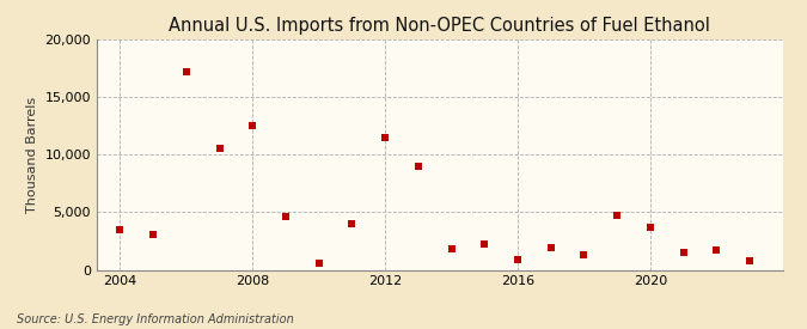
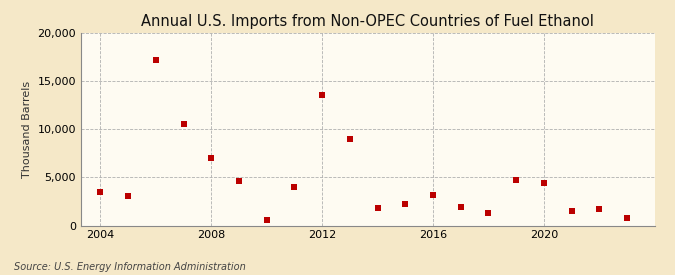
2008: 12,500 -> 7,000
2012: 11,500 -> 13,600
2016: 900 -> 3,200
2020: 3,700 -> 4,400
